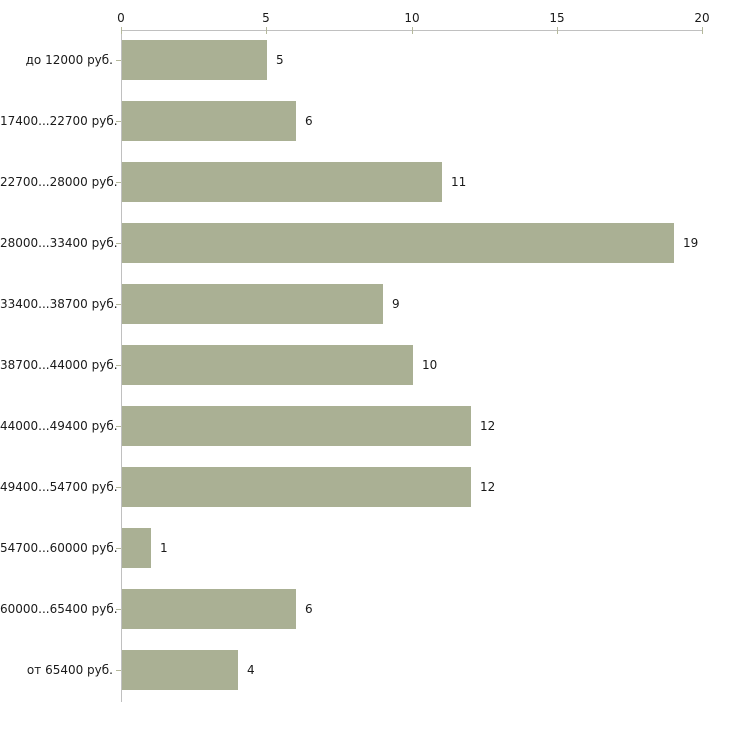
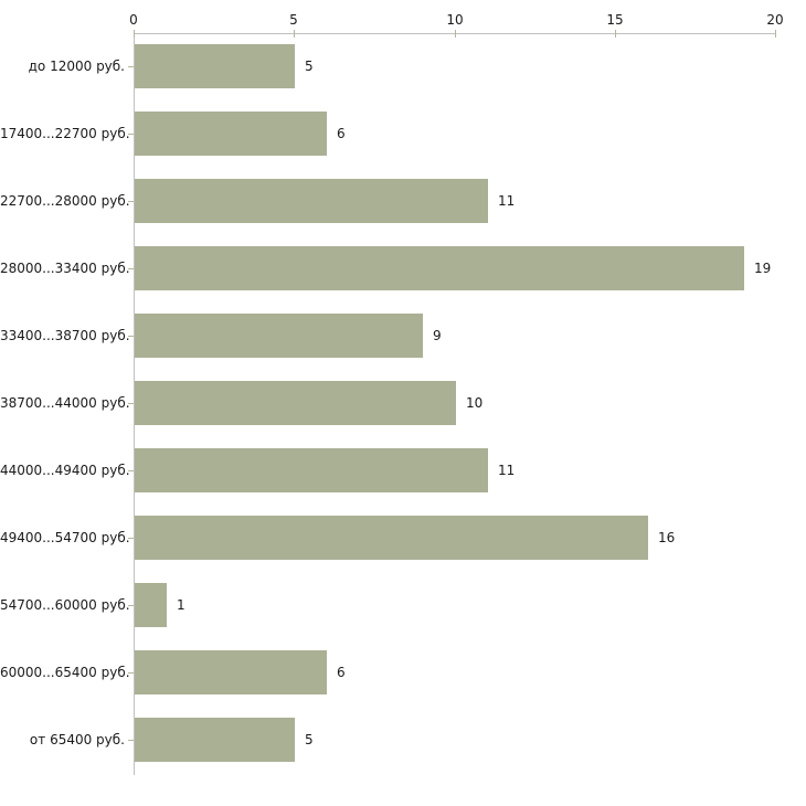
44000...49400 руб.: 12 -> 11
49400...54700 руб.: 12 -> 16
от 65400 руб.: 4 -> 5
